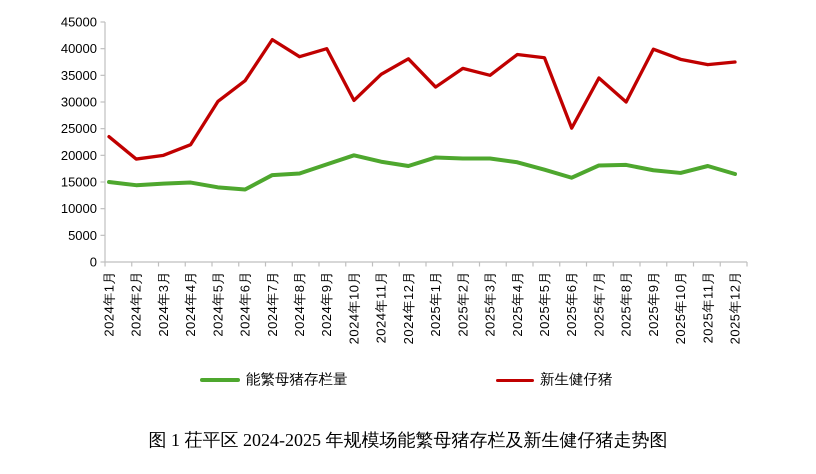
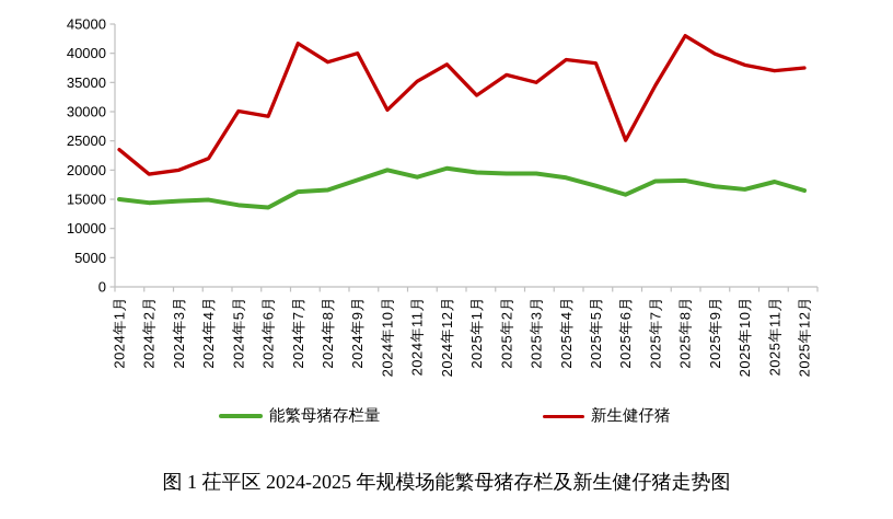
新生健仔猪/2024年6月: 34000 -> 29000
能繁母猪存栏量/2024年12月: 18000 -> 20000
新生健仔猪/2025年8月: 30000 -> 43000
